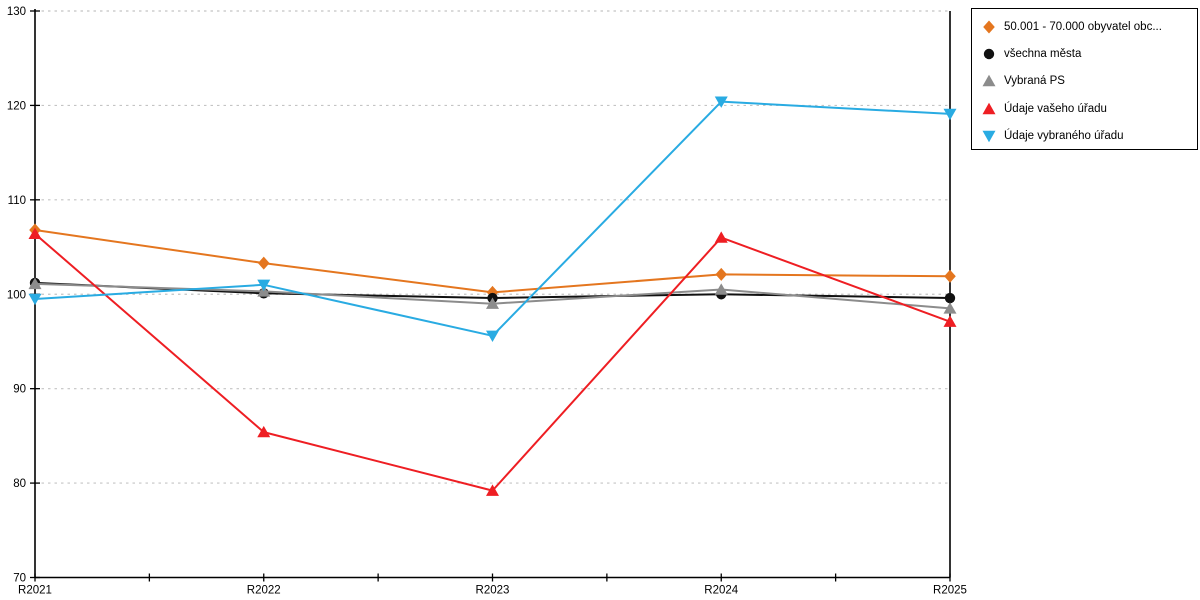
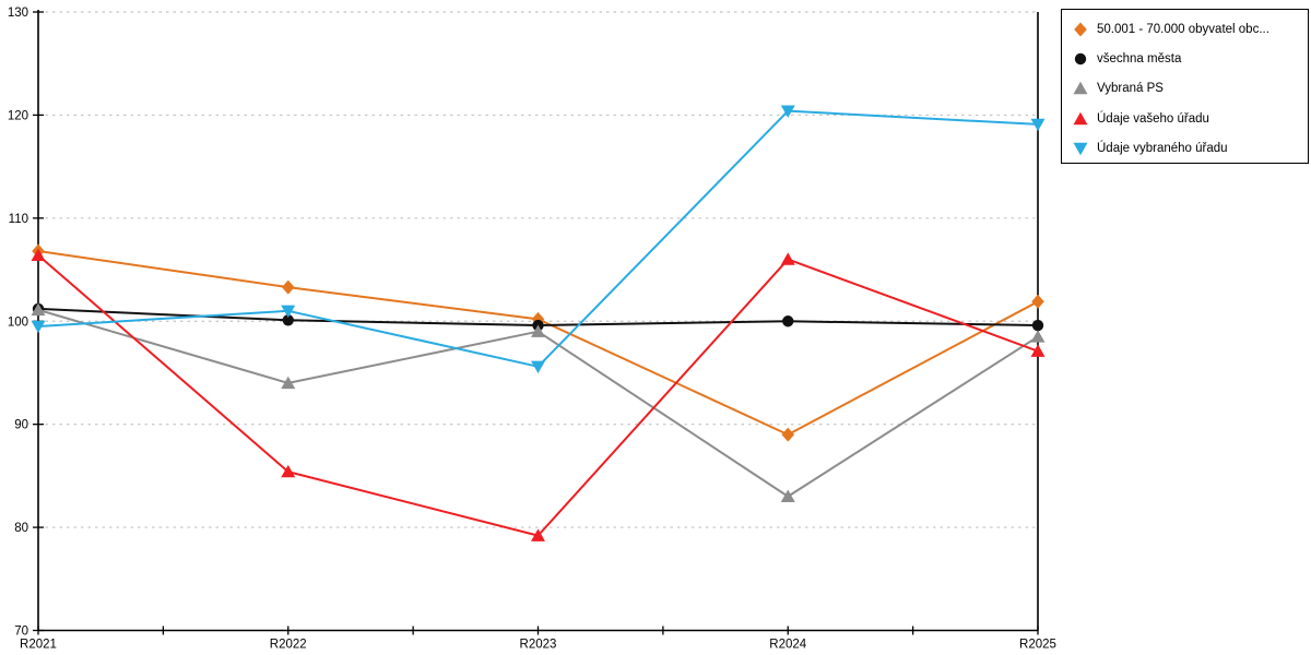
Vybraná PS/R2022: 100 -> 94
50.001 - 70.000 obyvatel obc.../R2024: 102 -> 89
Vybraná PS/R2024: 100 -> 83
